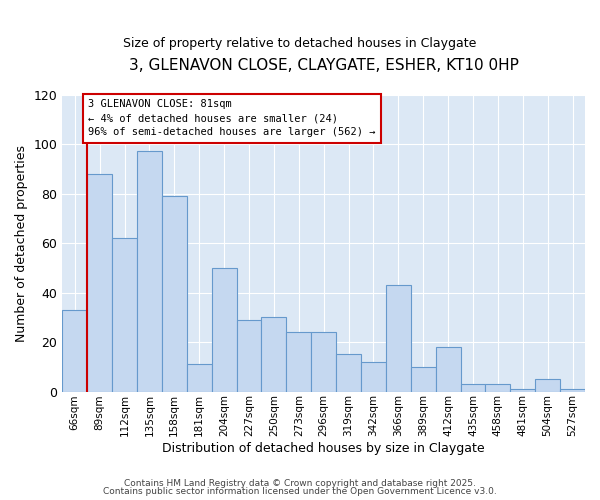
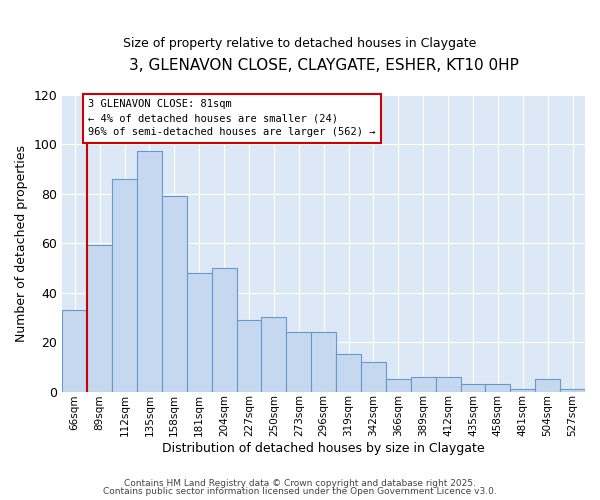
89sqm: 88 -> 59
112sqm: 62 -> 86
181sqm: 11 -> 48
366sqm: 43 -> 5
389sqm: 10 -> 6
412sqm: 18 -> 6
